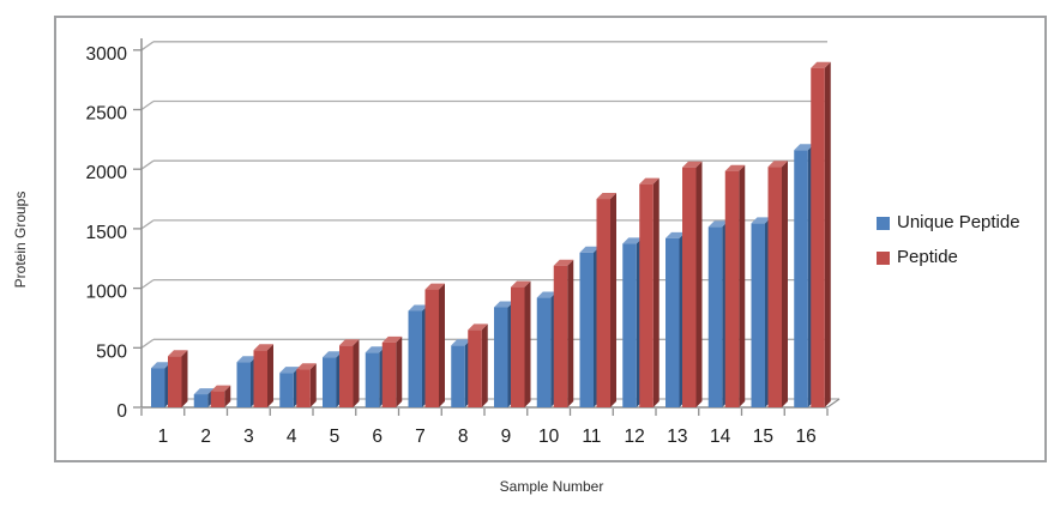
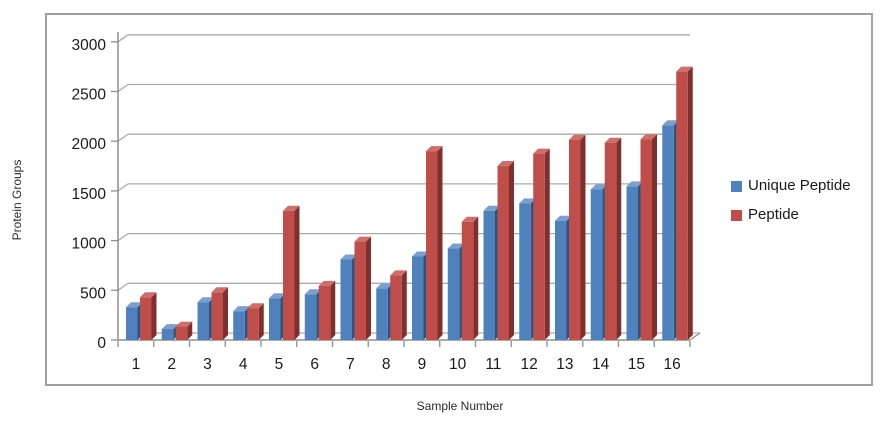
Peptide/5: 500 -> 1300
Peptide/9: 1000 -> 1900
Unique Peptide/13: 1400 -> 1200
Peptide/16: 2800 -> 2700
